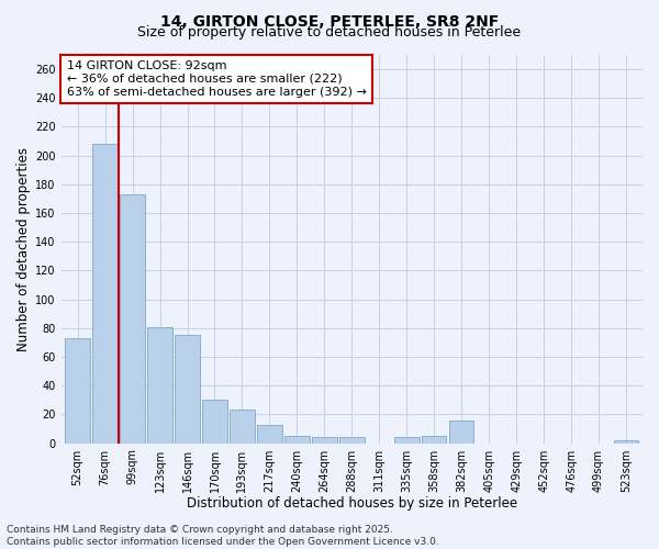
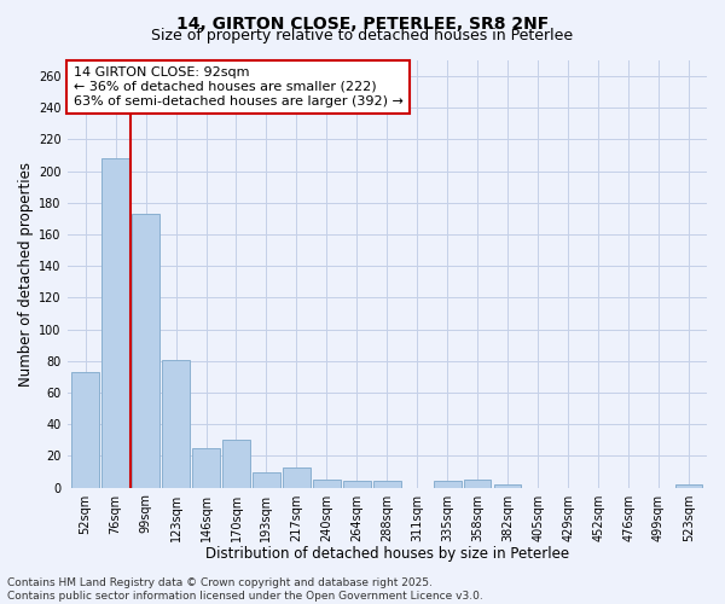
146sqm: 75 -> 25
193sqm: 23 -> 10
382sqm: 16 -> 2
